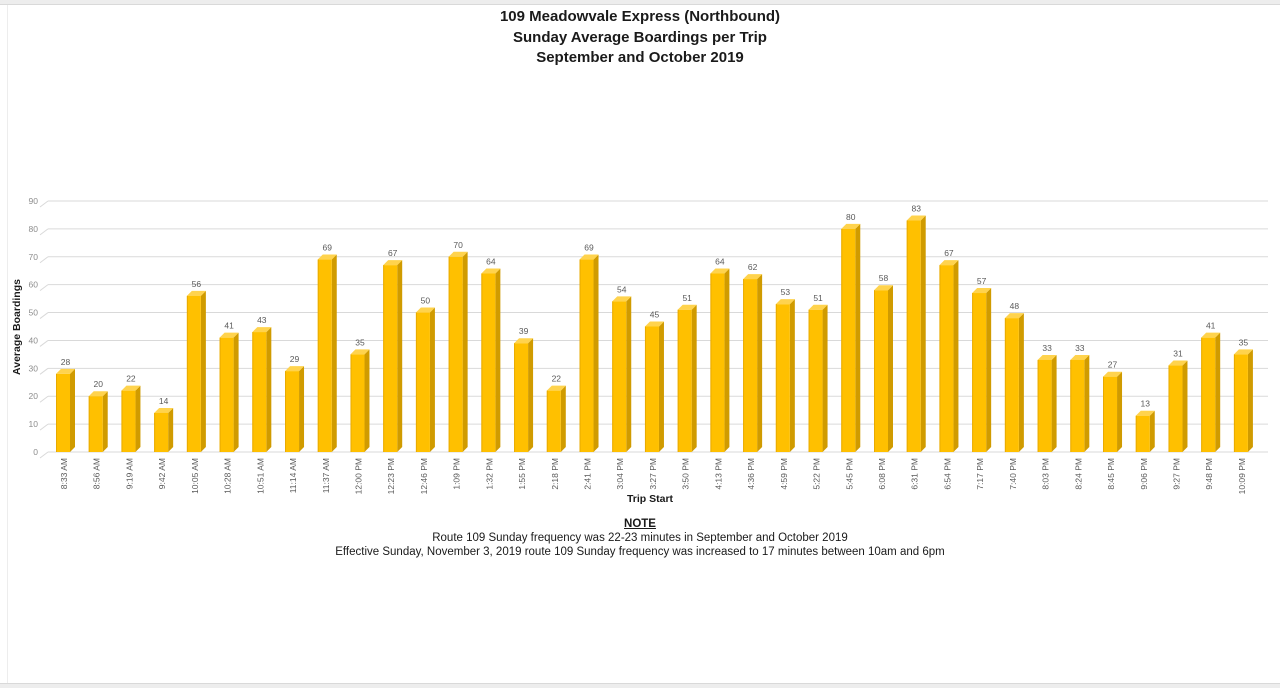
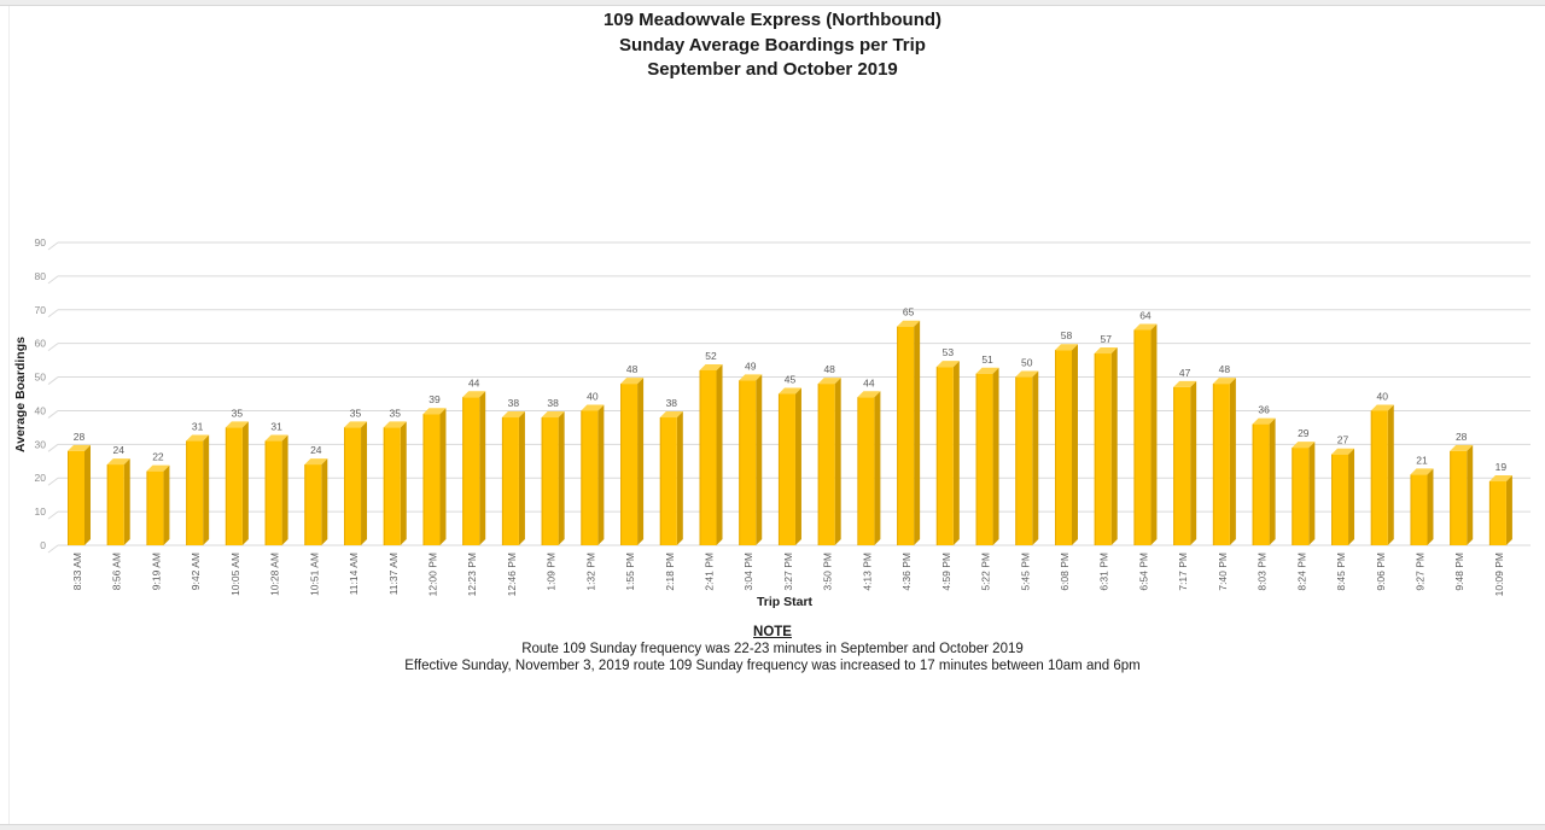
8:56 AM: 20 -> 24
9:42 AM: 14 -> 31
10:05 AM: 56 -> 35
10:28 AM: 41 -> 31
10:51 AM: 43 -> 24
11:14 AM: 29 -> 35
11:37 AM: 69 -> 35
12:00 PM: 35 -> 39
12:23 PM: 67 -> 44
12:46 PM: 50 -> 38
1:09 PM: 70 -> 38
1:32 PM: 64 -> 40
1:55 PM: 39 -> 48
2:18 PM: 22 -> 38
2:41 PM: 69 -> 52
3:04 PM: 54 -> 49
3:50 PM: 51 -> 48
4:13 PM: 64 -> 44
4:36 PM: 62 -> 65
5:45 PM: 80 -> 50
6:31 PM: 83 -> 57
6:54 PM: 67 -> 64
7:17 PM: 57 -> 47
8:03 PM: 33 -> 36
8:24 PM: 33 -> 29
9:06 PM: 13 -> 40
9:27 PM: 31 -> 21
9:48 PM: 41 -> 28
10:09 PM: 35 -> 19
